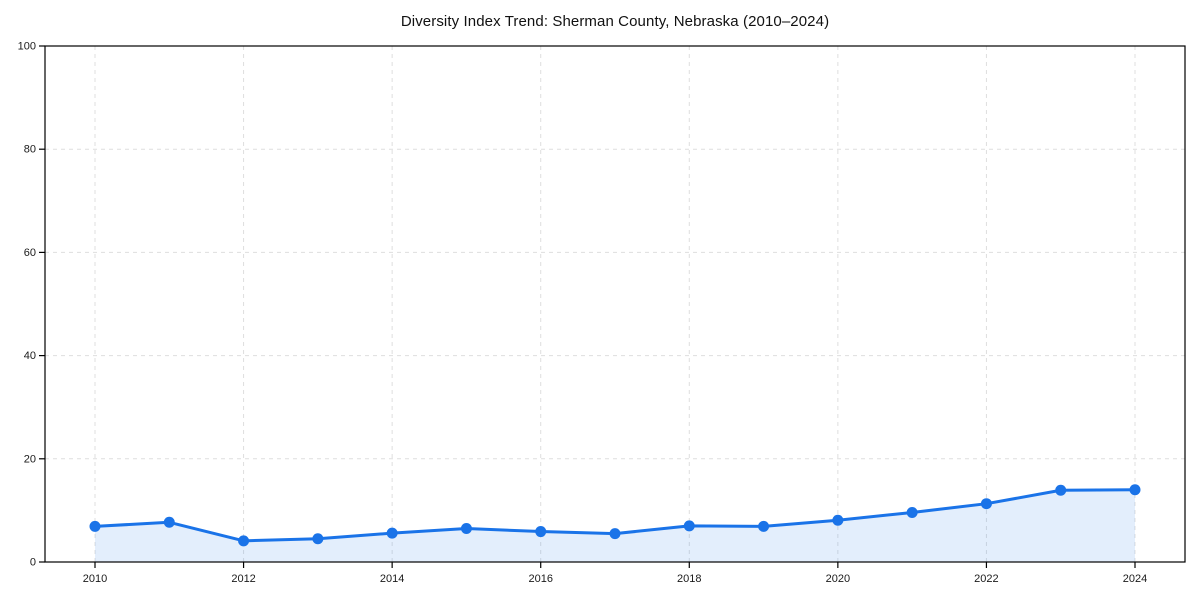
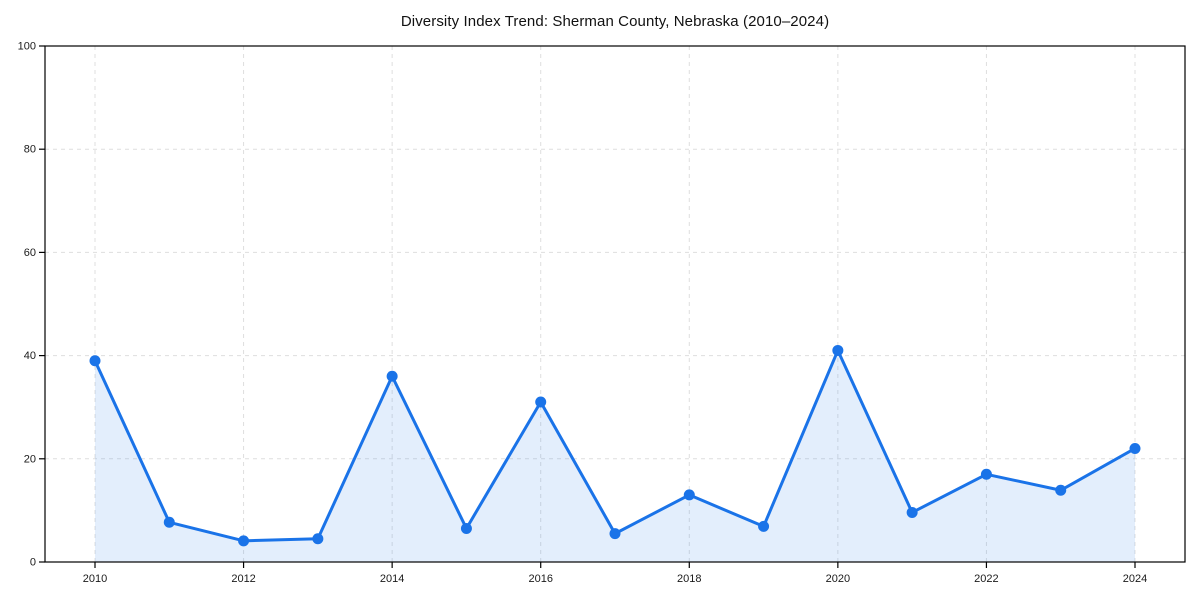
2010: 7 -> 39
2014: 6 -> 36
2016: 6 -> 31
2018: 7 -> 13
2020: 8 -> 41
2022: 11 -> 17
2024: 14 -> 22
